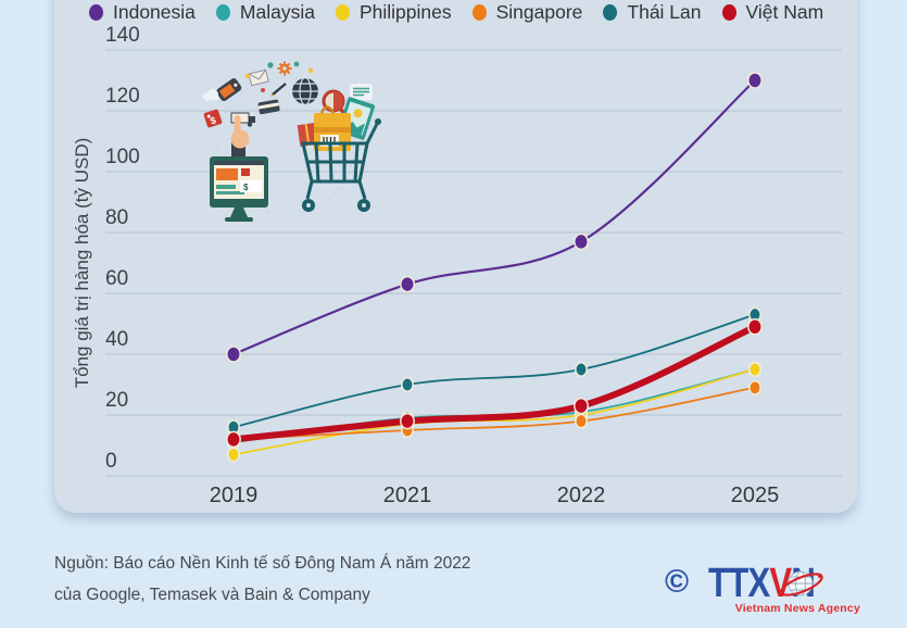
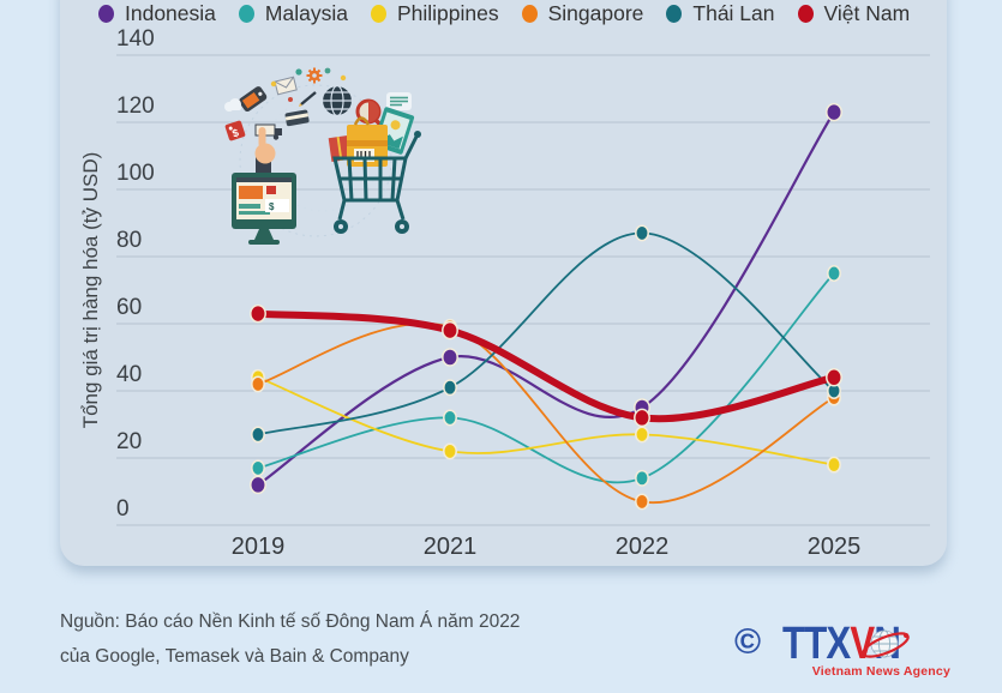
Indonesia/2019: 40 -> 12
Malaysia/2019: 11 -> 17
Philippines/2019: 7 -> 44
Singapore/2019: 12 -> 42
Thái Lan/2019: 16 -> 27
Việt Nam/2019: 12 -> 63
Indonesia/2021: 63 -> 50
Malaysia/2021: 19 -> 32
Philippines/2021: 17 -> 22
Singapore/2021: 15 -> 59
Thái Lan/2021: 30 -> 41
Việt Nam/2021: 18 -> 58
Indonesia/2022: 77 -> 35
Malaysia/2022: 21 -> 14
Philippines/2022: 20 -> 27
Singapore/2022: 18 -> 7
Thái Lan/2022: 35 -> 87
Việt Nam/2022: 23 -> 32
Indonesia/2025: 130 -> 123
Malaysia/2025: 35 -> 75
Philippines/2025: 35 -> 18
Singapore/2025: 29 -> 38
Thái Lan/2025: 53 -> 40
Việt Nam/2025: 49 -> 44
